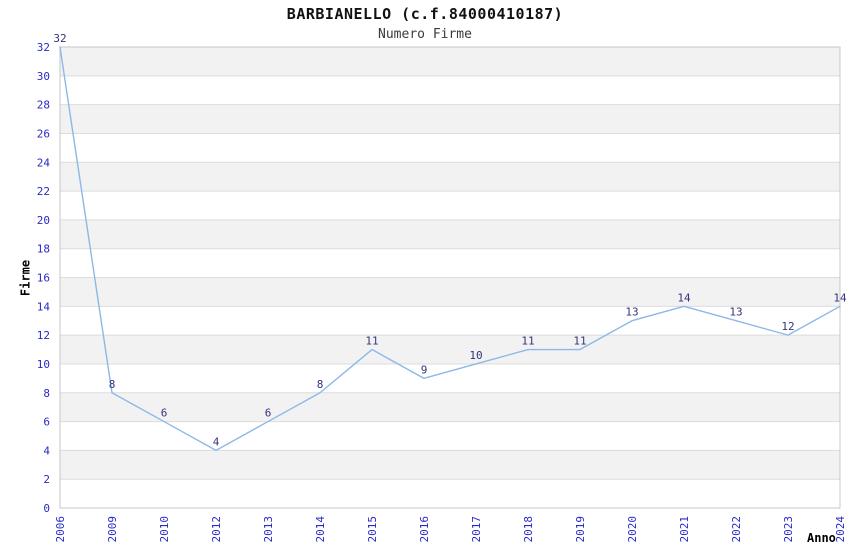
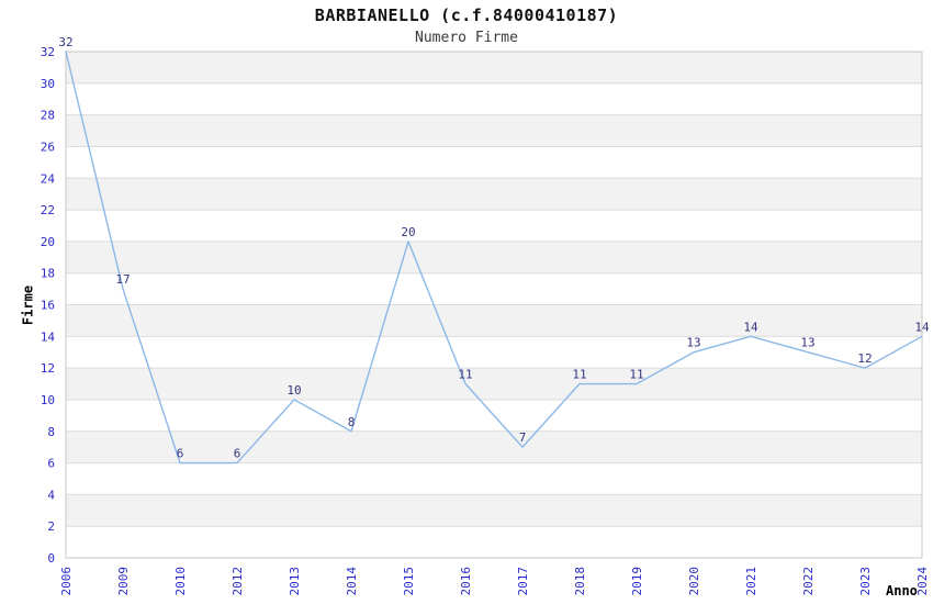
2009: 8 -> 17
2012: 4 -> 6
2013: 6 -> 10
2015: 11 -> 20
2016: 9 -> 11
2017: 10 -> 7
